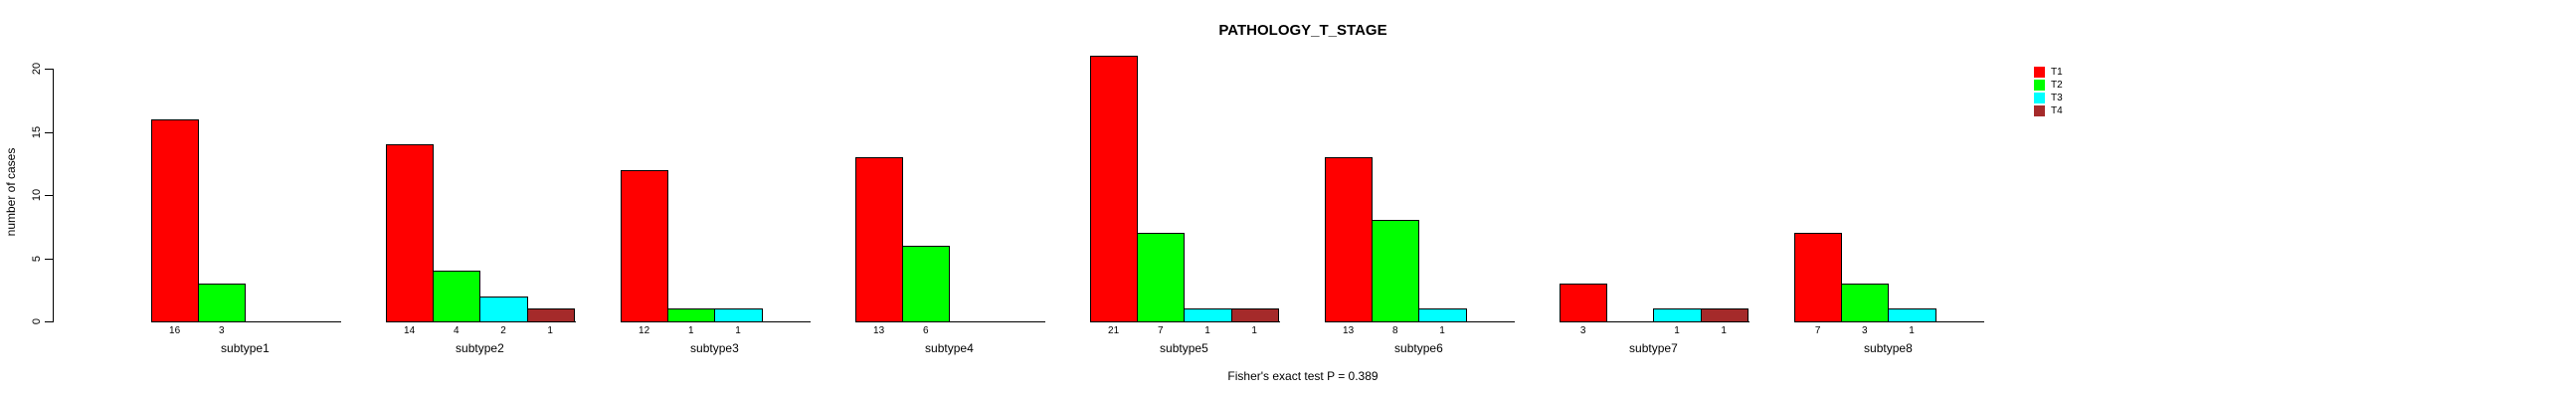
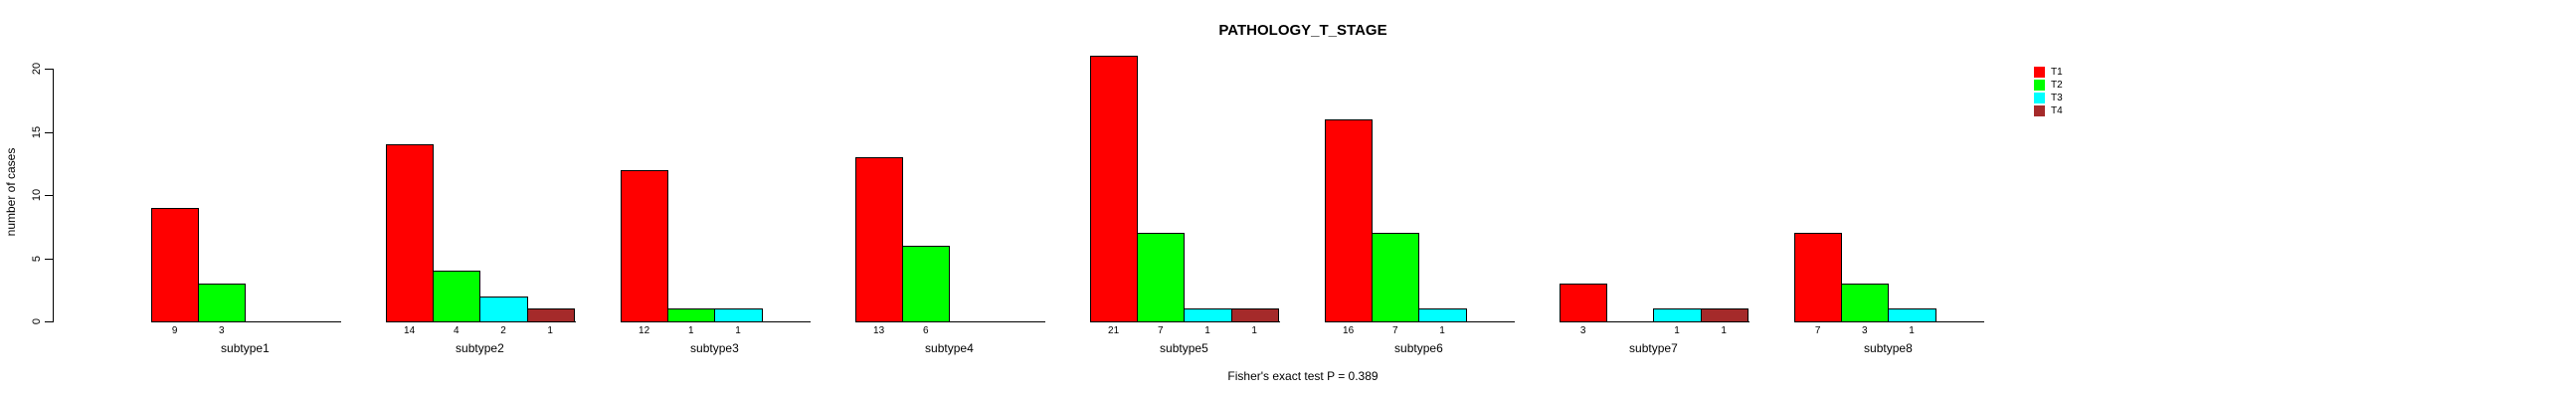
T1/subtype1: 16 -> 9
T1/subtype6: 13 -> 16
T2/subtype6: 8 -> 7
